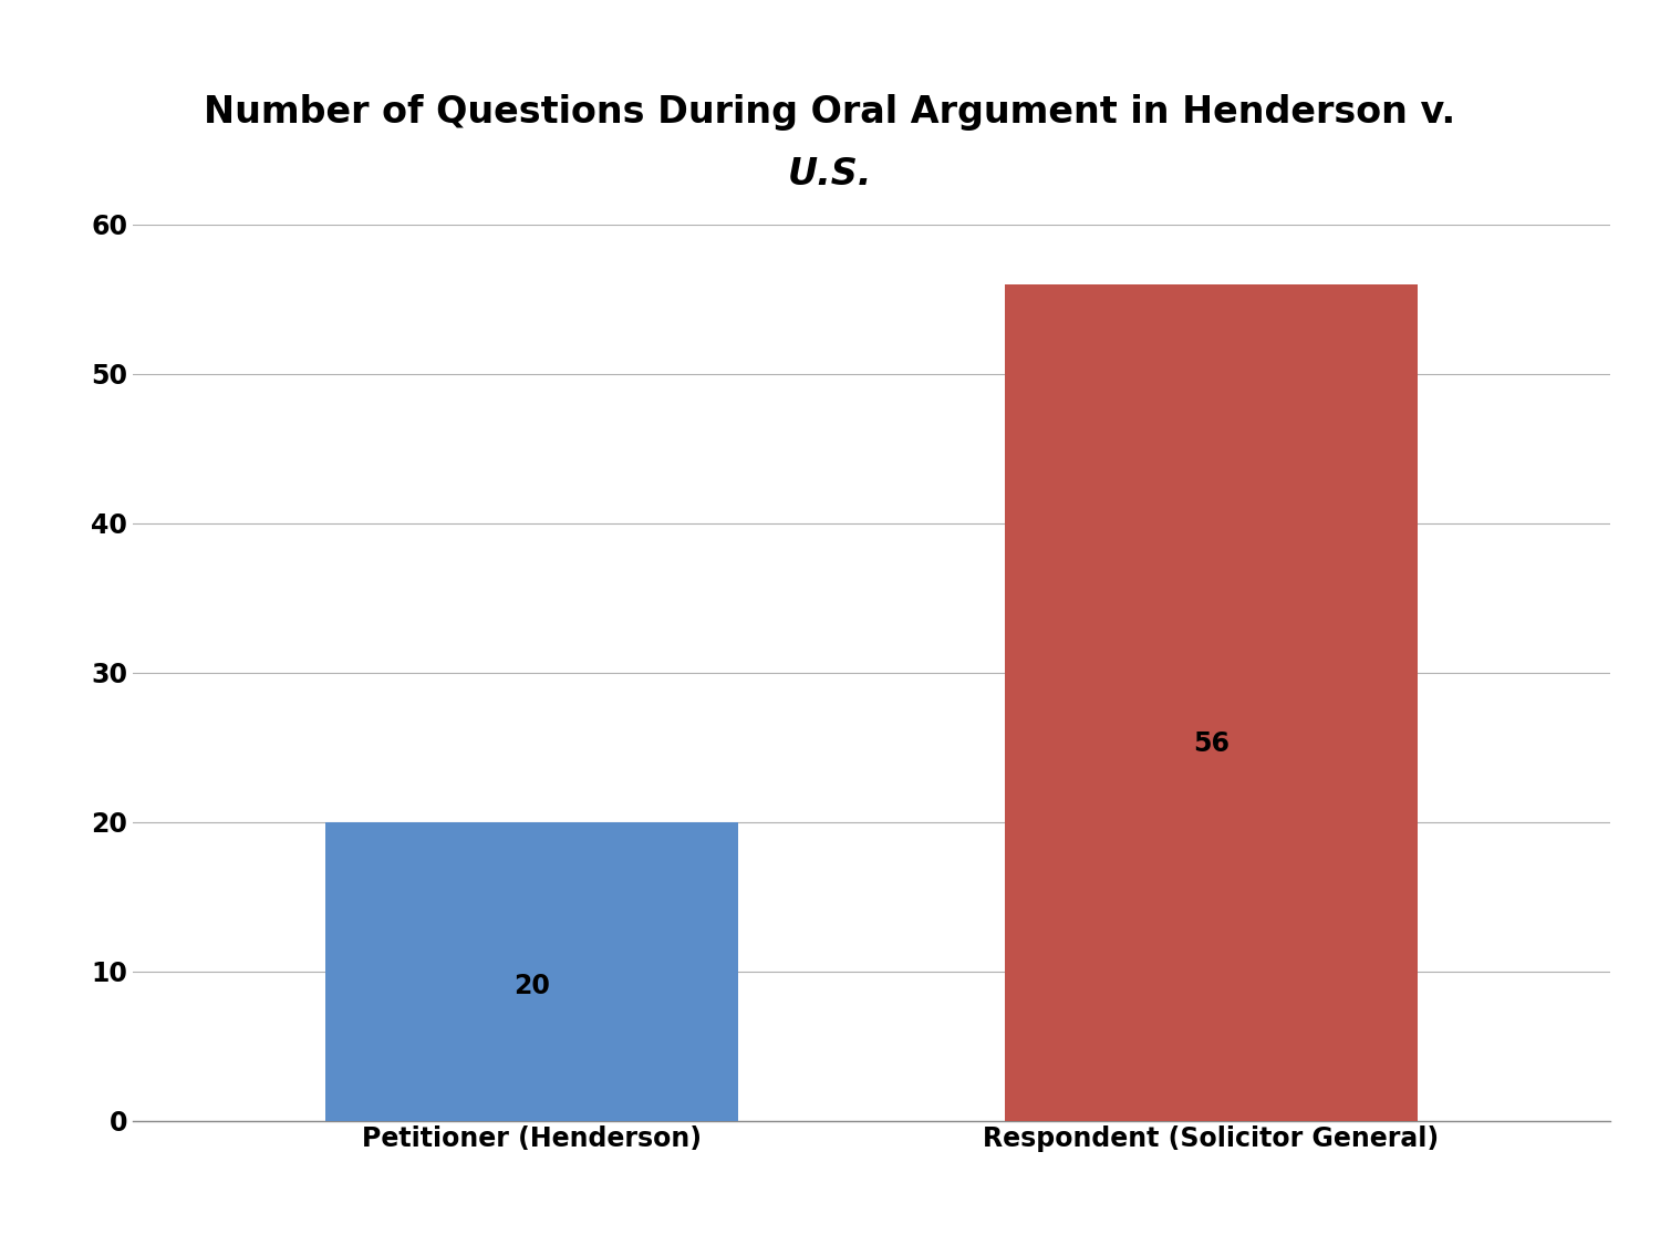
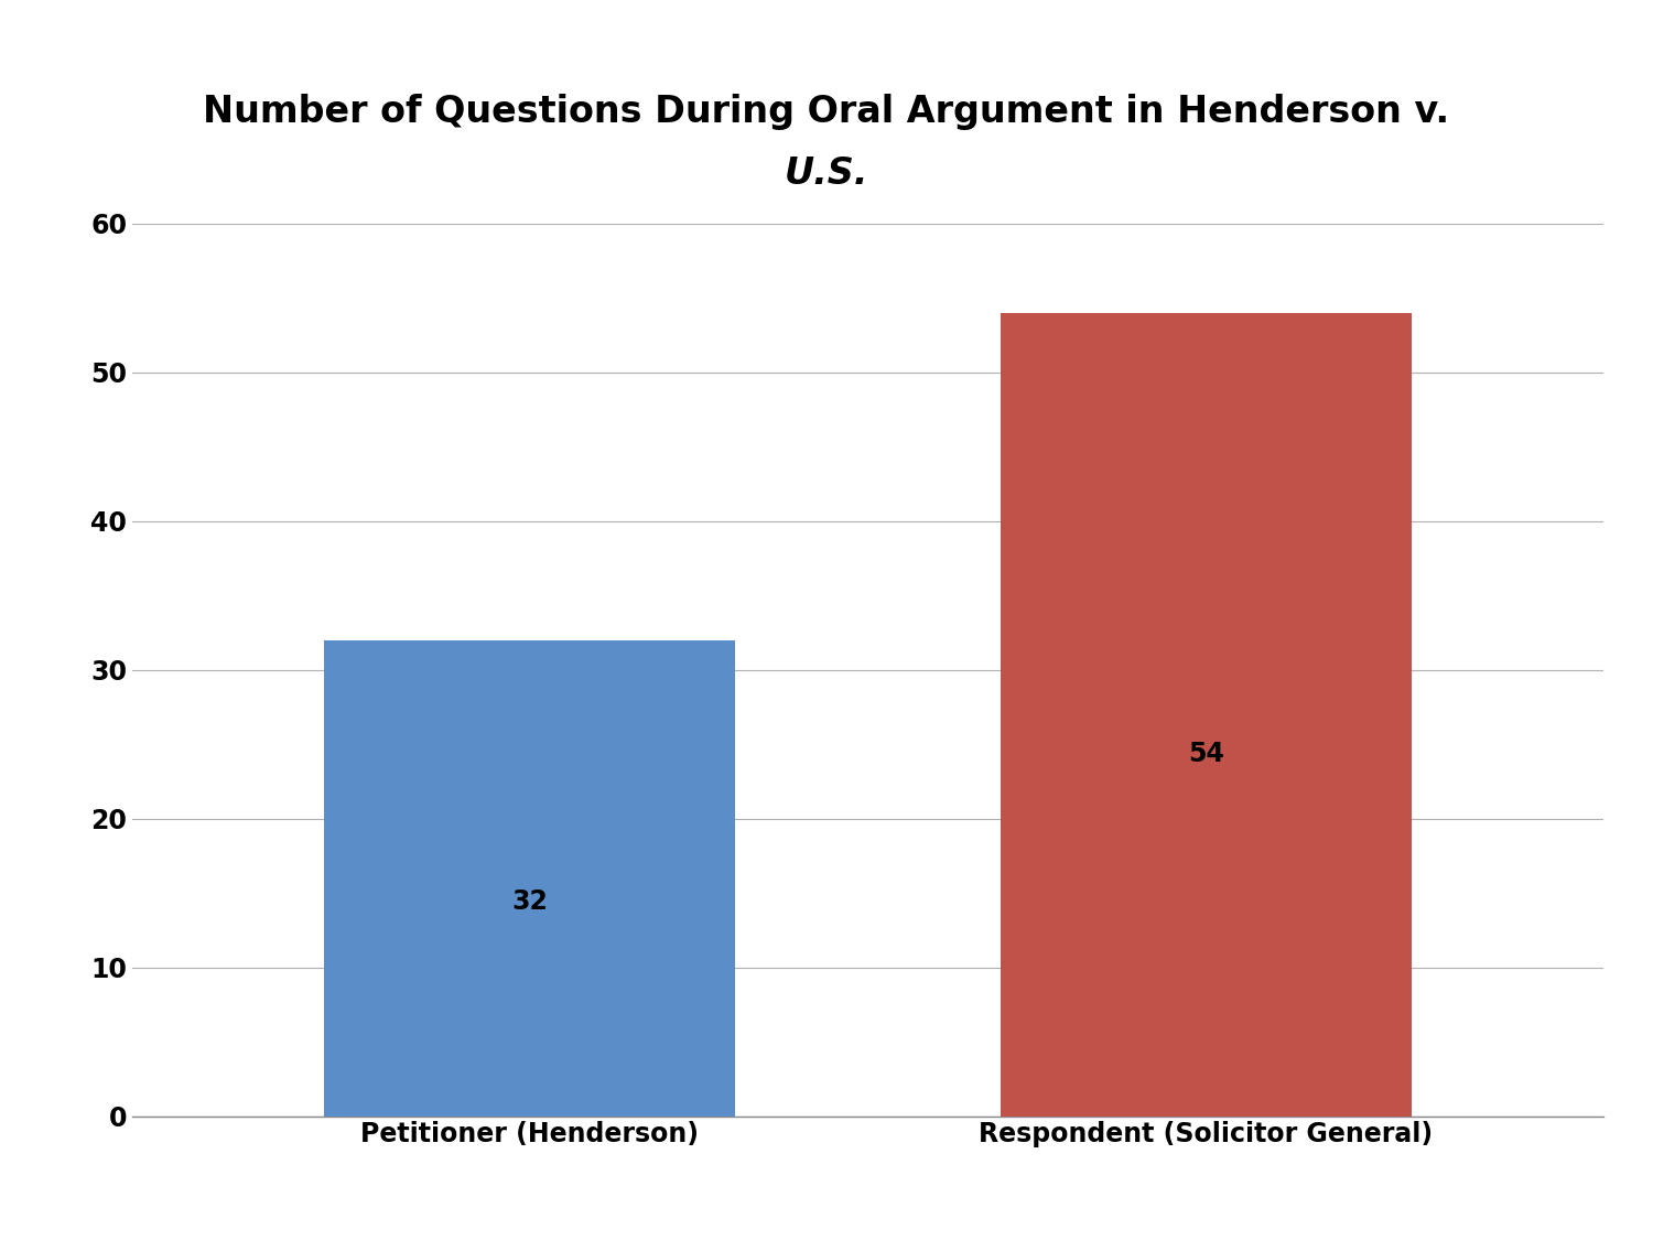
Petitioner (Henderson): 20 -> 32
Respondent (Solicitor General): 56 -> 54
